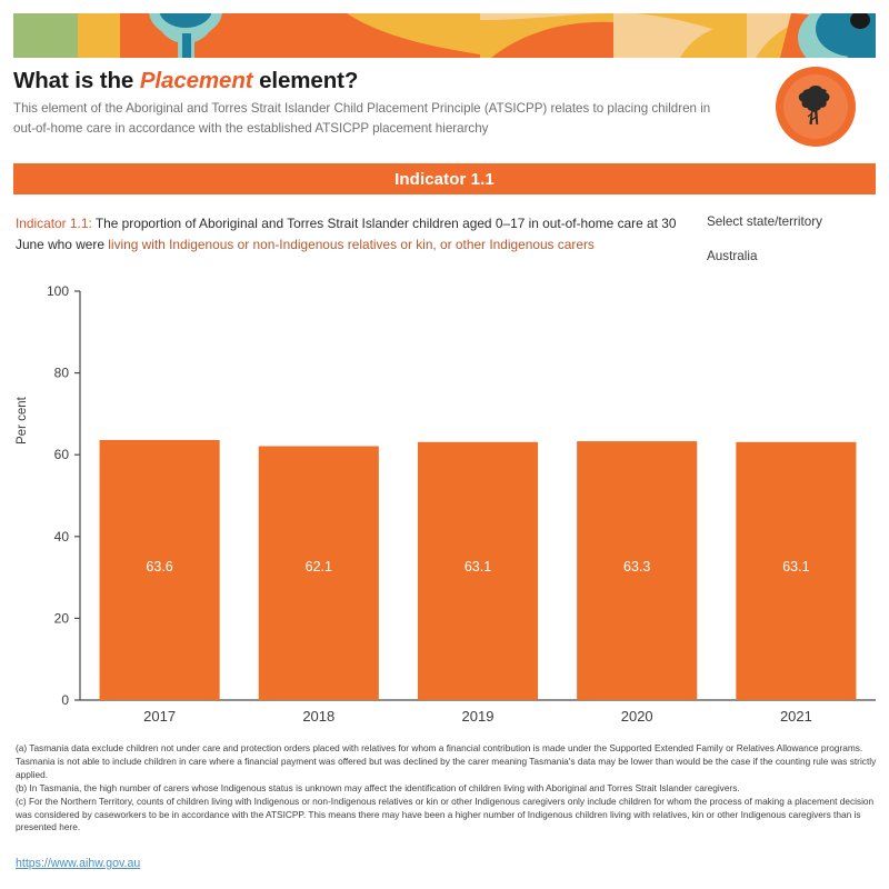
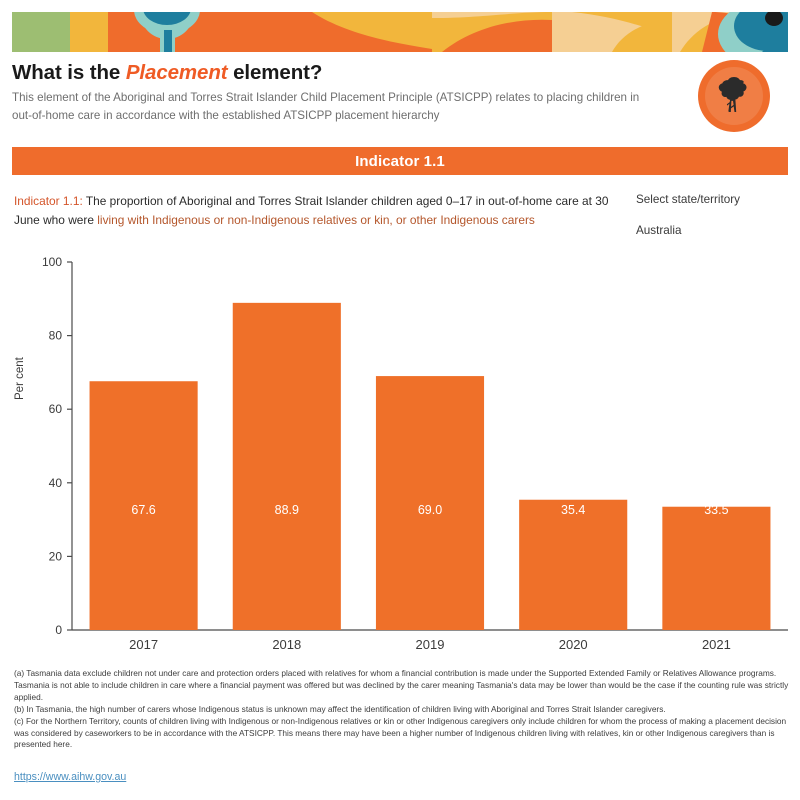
2017: 63.6 -> 67.6
2018: 62.1 -> 88.9
2019: 63.1 -> 69.0
2020: 63.3 -> 35.4
2021: 63.1 -> 33.5
